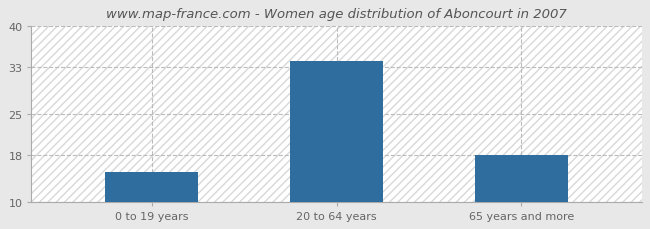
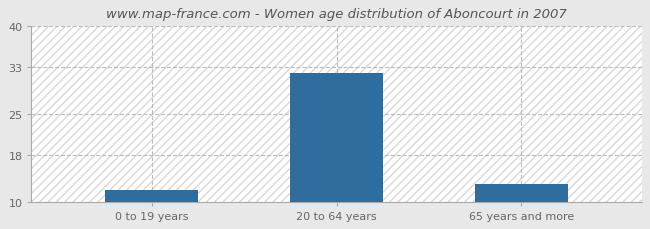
0 to 19 years: 15 -> 12
20 to 64 years: 34 -> 32
65 years and more: 18 -> 13
